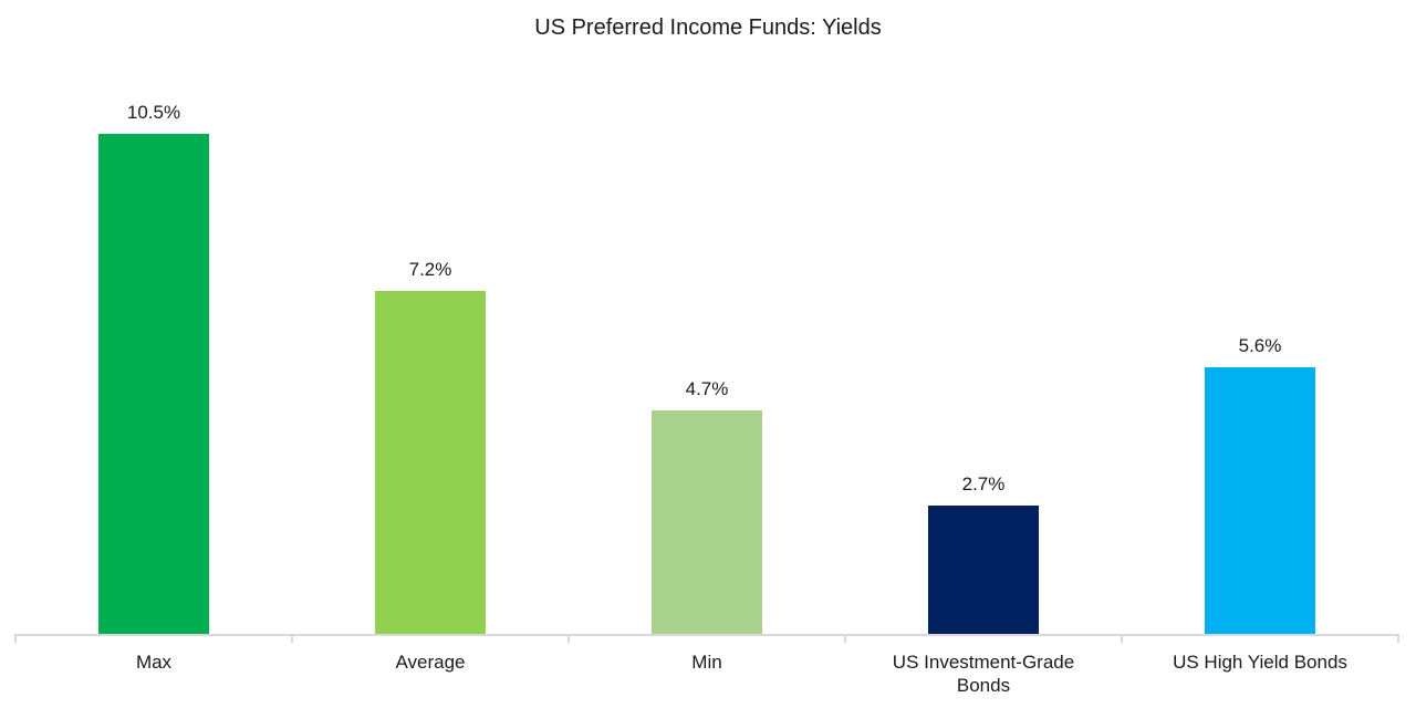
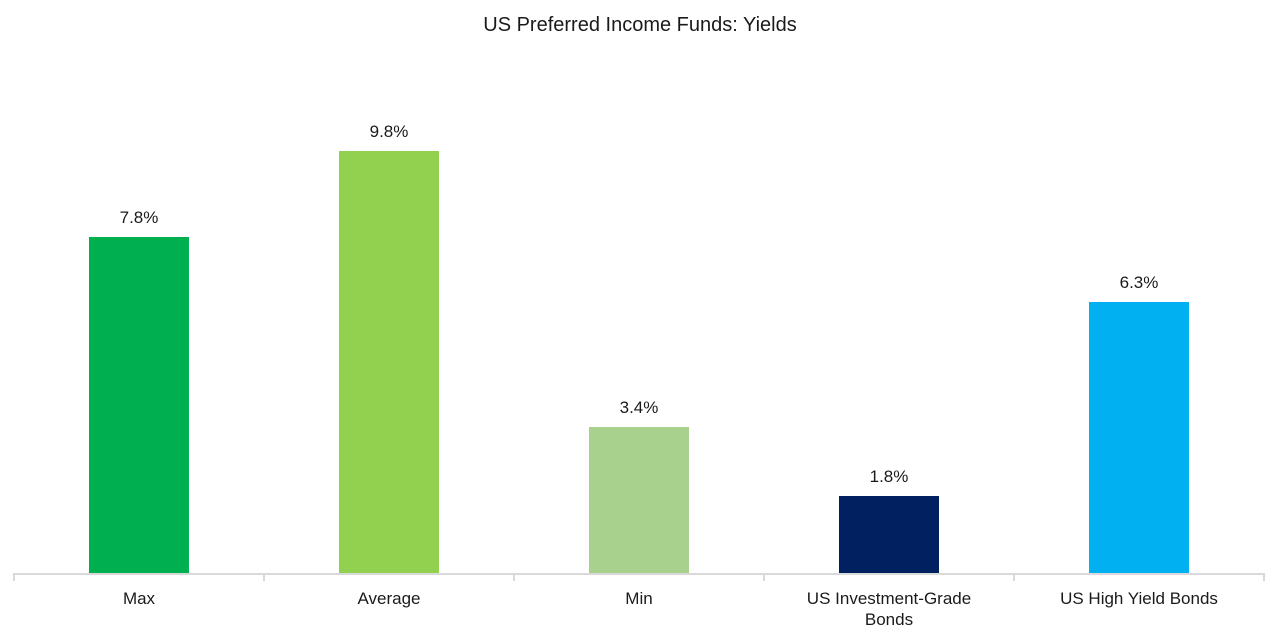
Max: 10.5% -> 7.8%
Average: 7.2% -> 9.8%
Min: 4.7% -> 3.4%
US Investment-Grade Bonds: 2.7% -> 1.8%
US High Yield Bonds: 5.6% -> 6.3%
